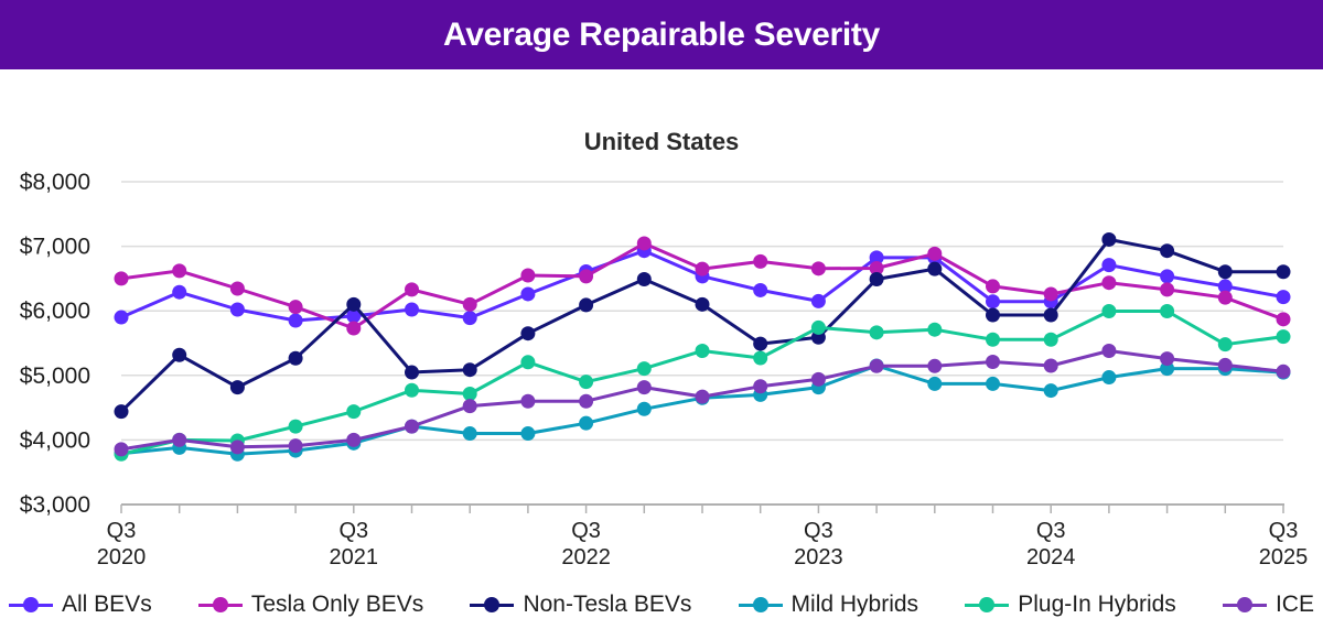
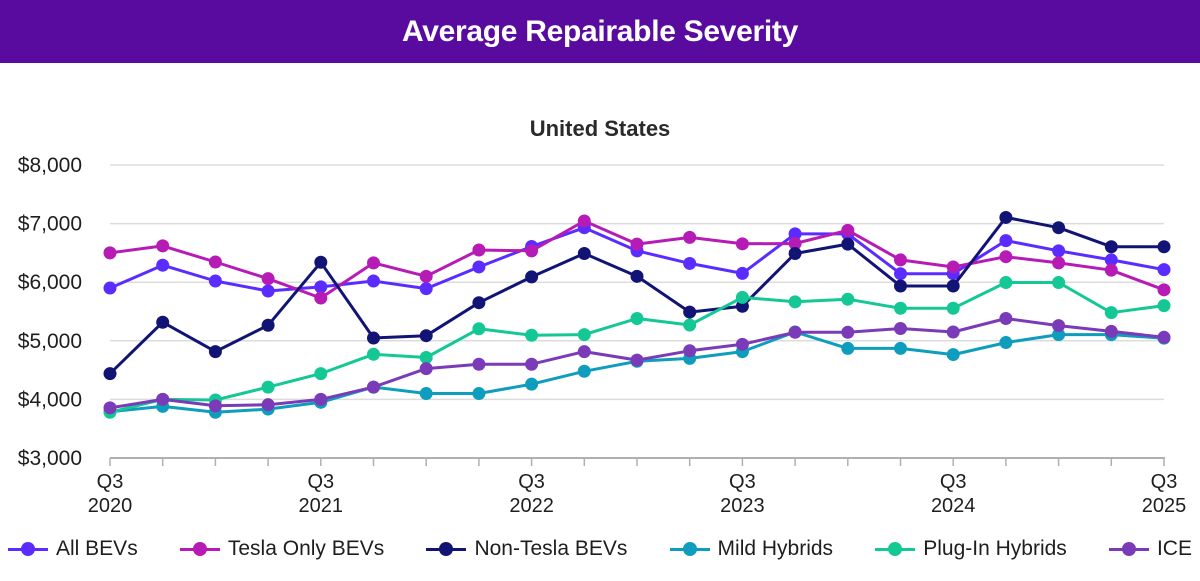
Non-Tesla BEVs/Q3 2021: $6100 -> $6300
Plug-In Hybrids/Q3 2022: $4900 -> $5100
